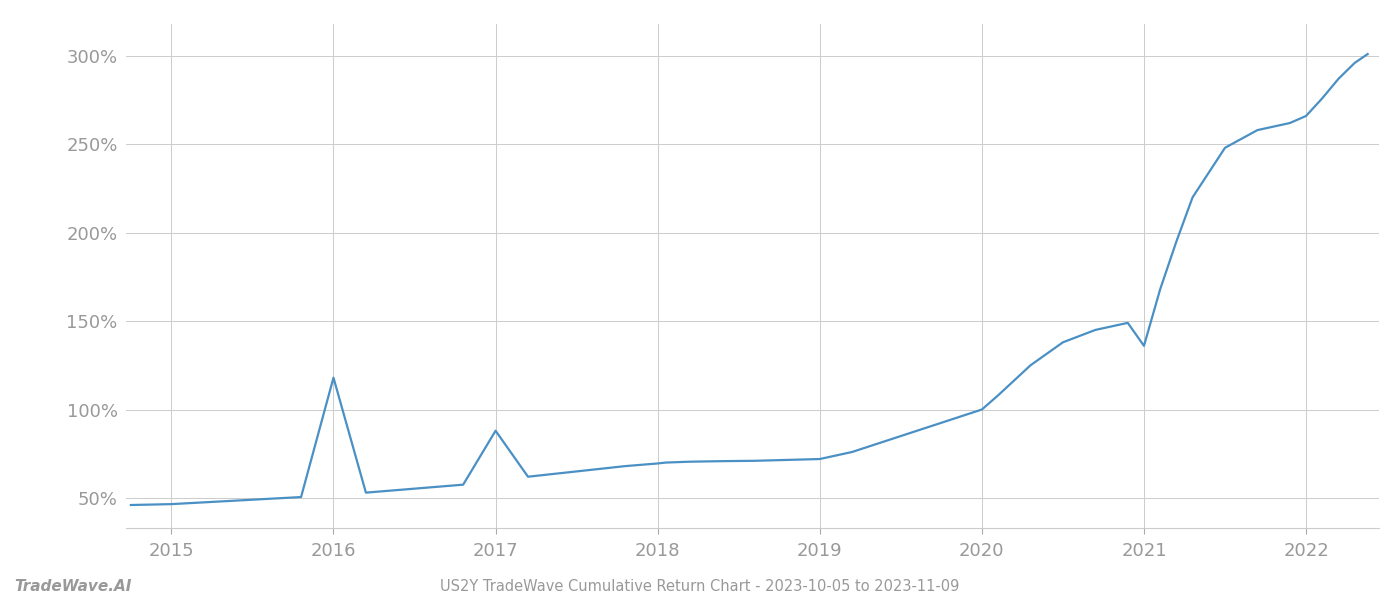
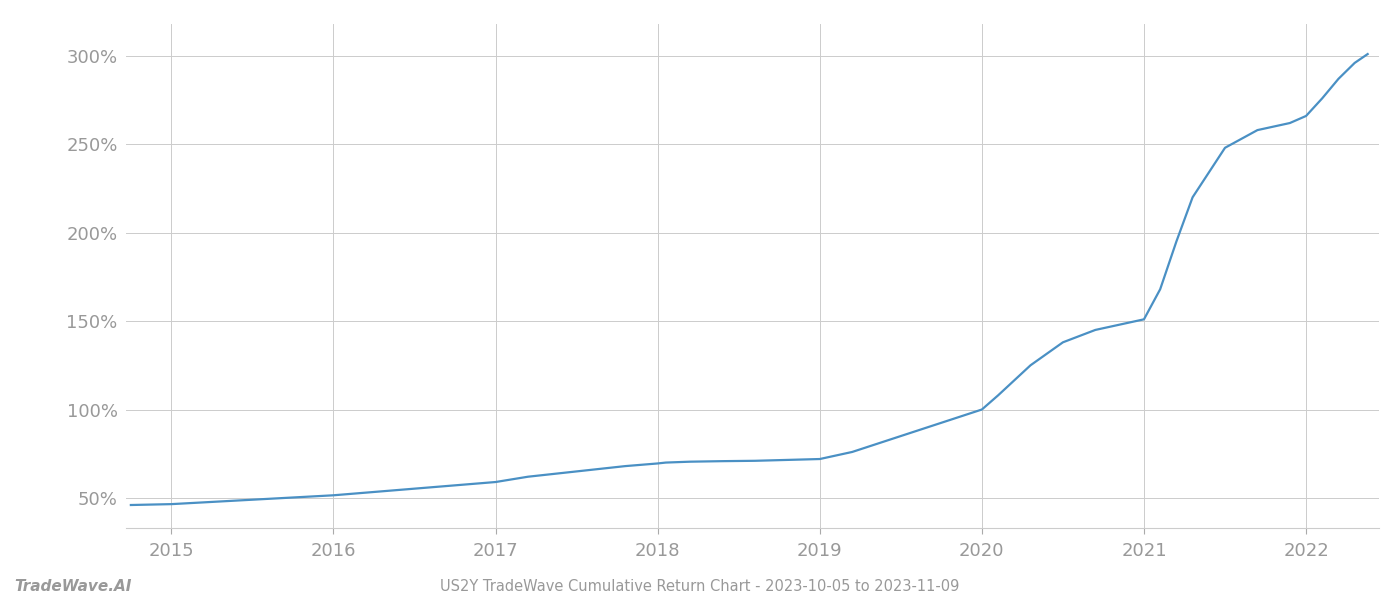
2016: 118% -> 52%
2017: 88% -> 59%
2021: 136% -> 151%
